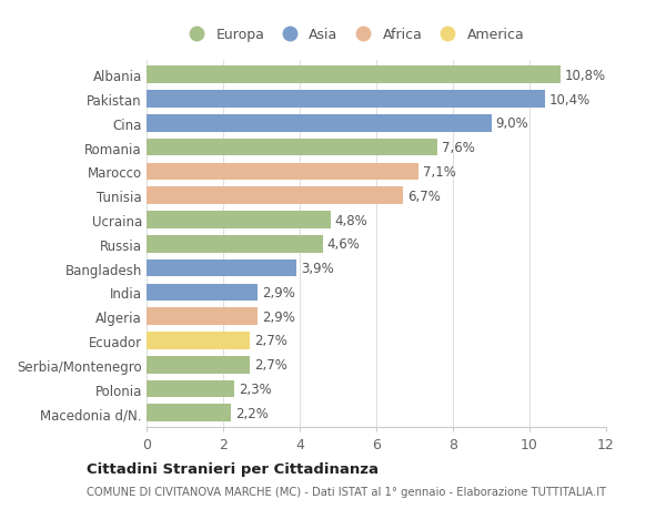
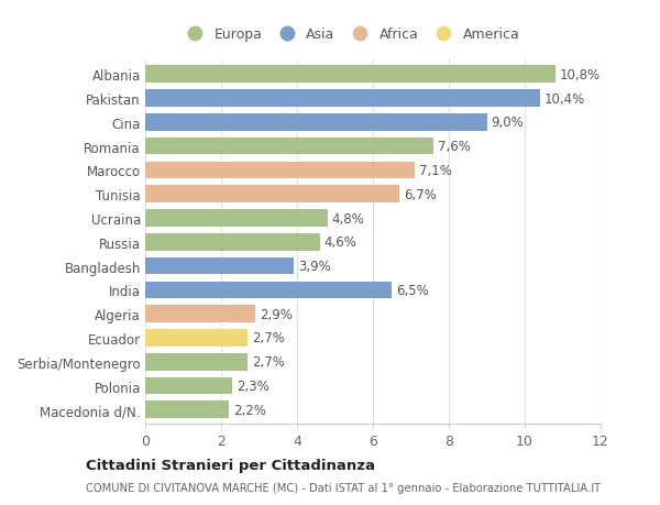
India: 2,9% -> 6,5%
